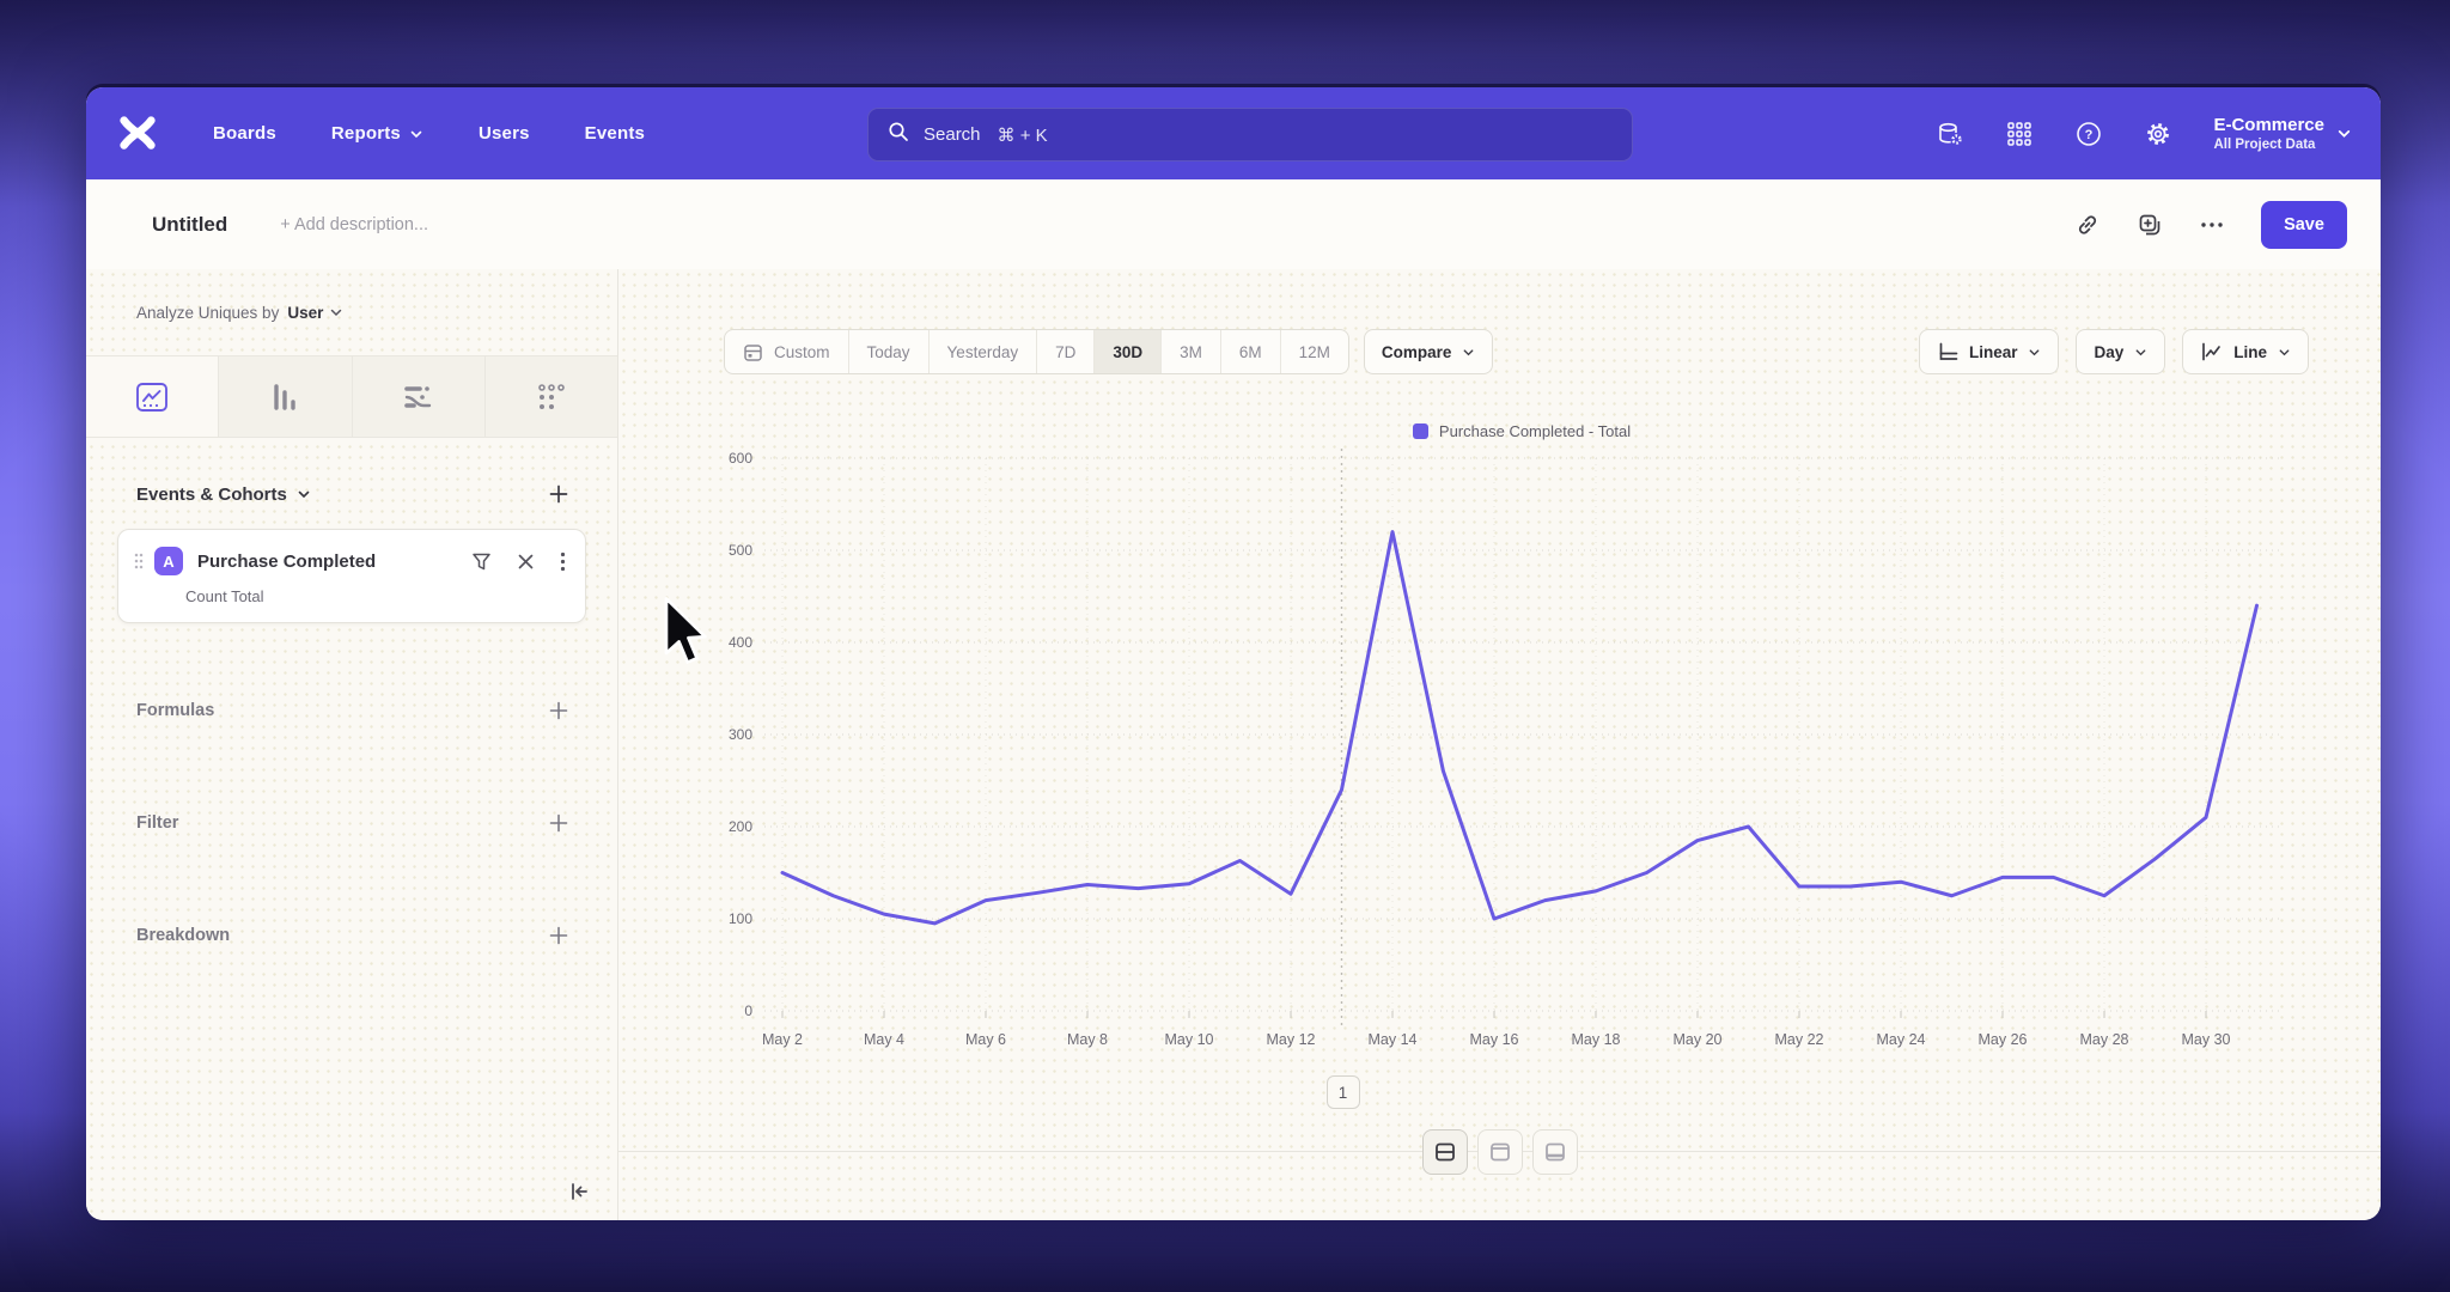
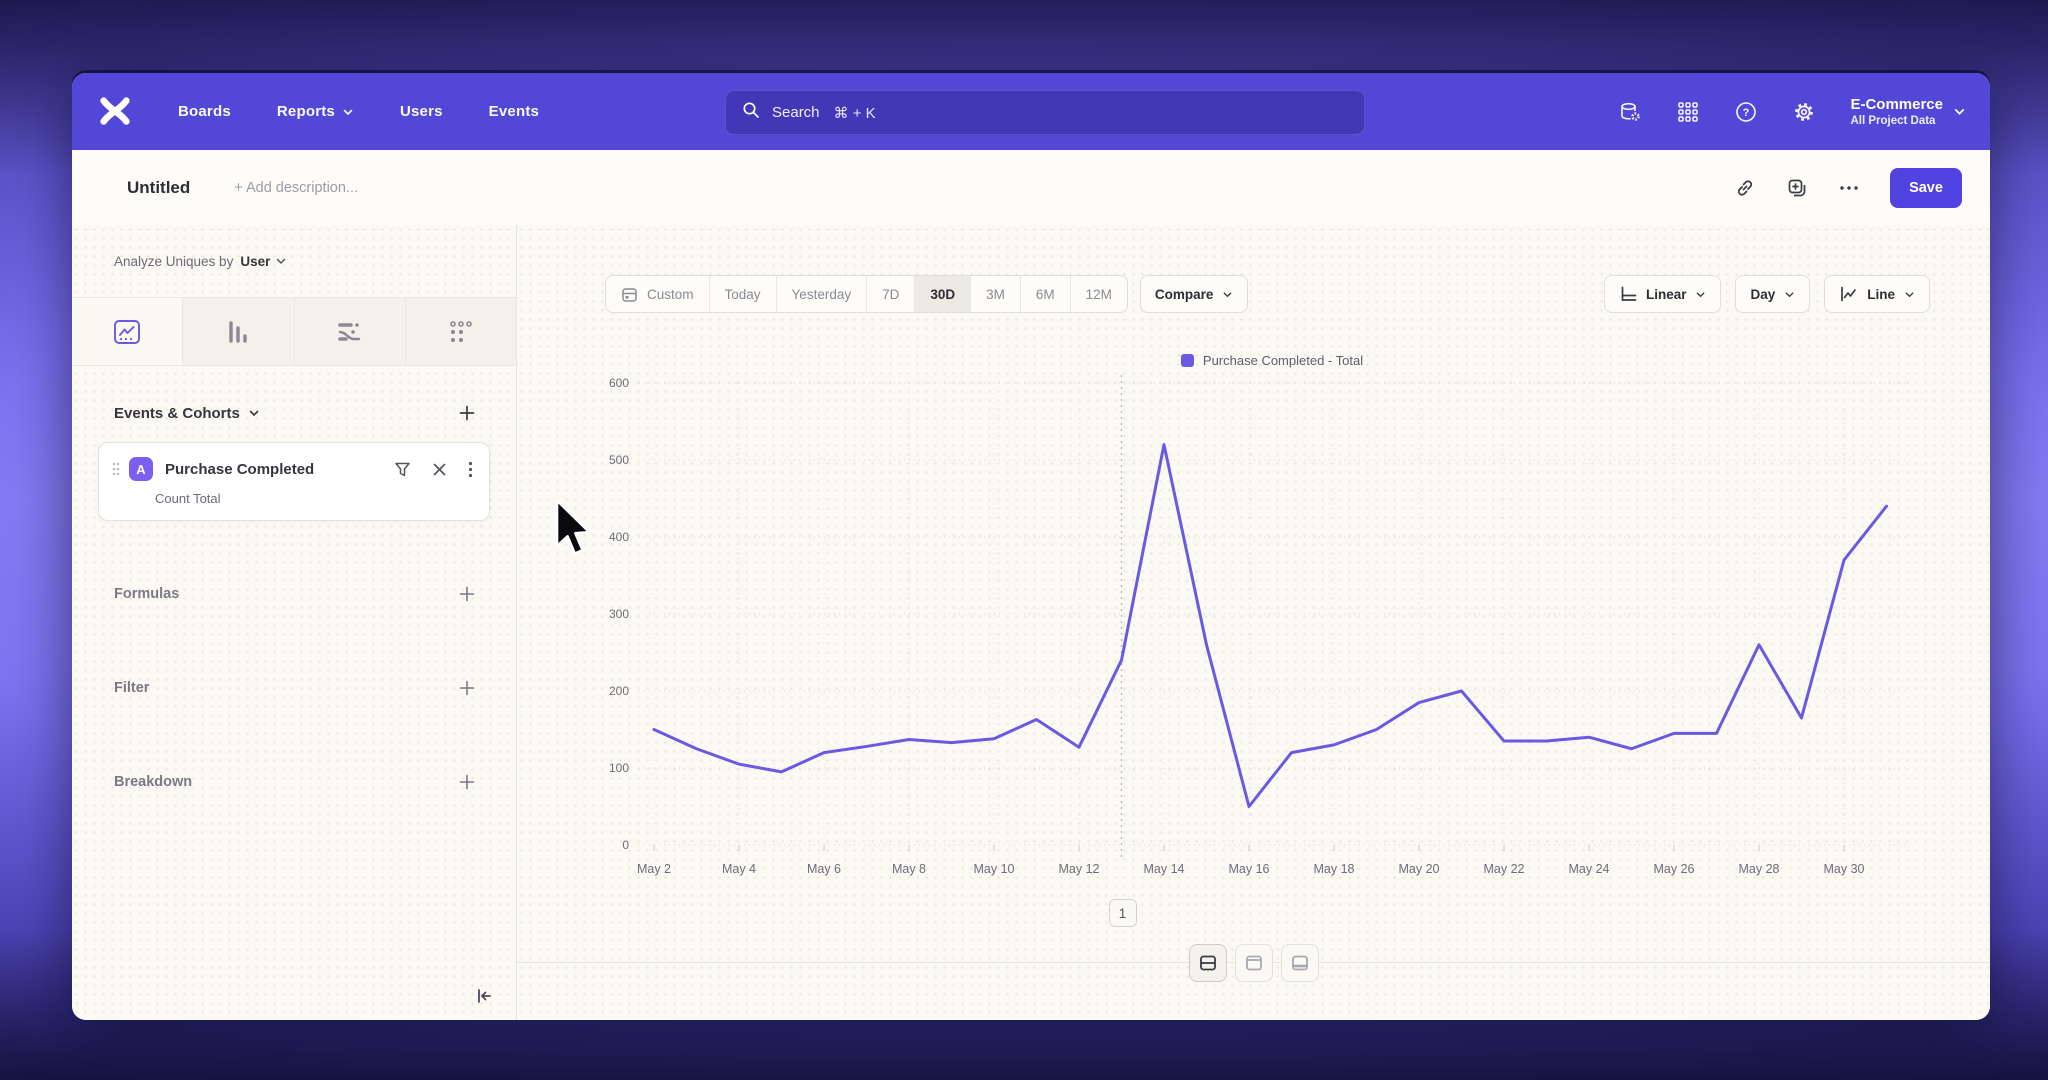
May 16: 100 -> 50
May 28: 120 -> 260
May 30: 210 -> 370
